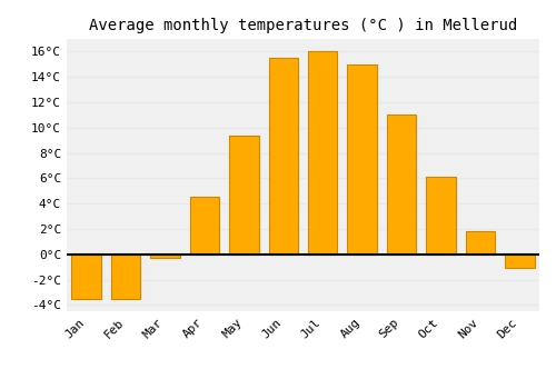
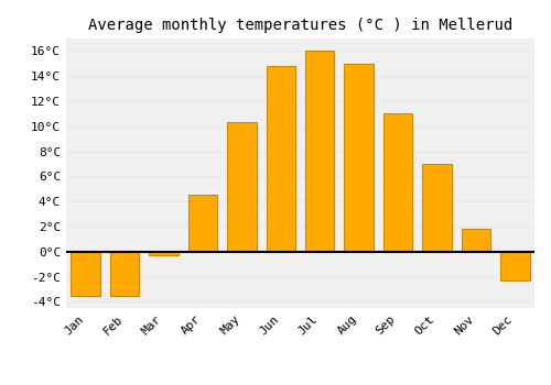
May: 9.4°C -> 10.3°C
Jun: 15.5°C -> 14.8°C
Oct: 6.1°C -> 7.0°C
Dec: -1.1°C -> -2.3°C
